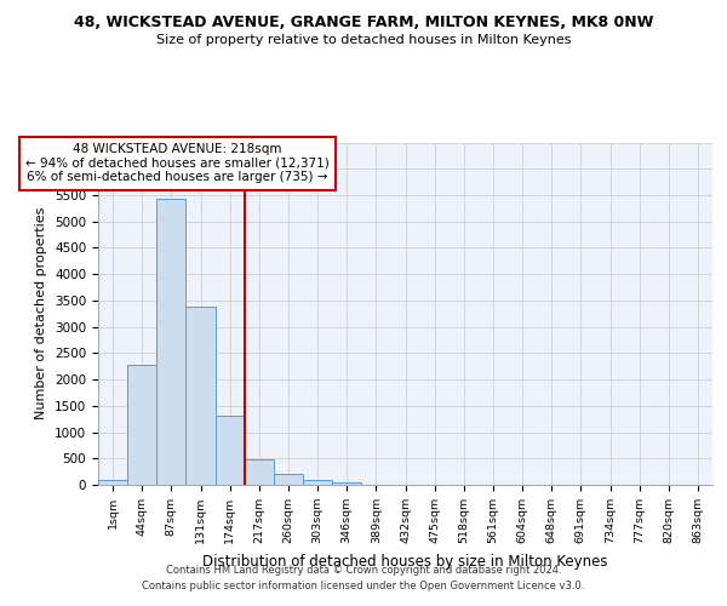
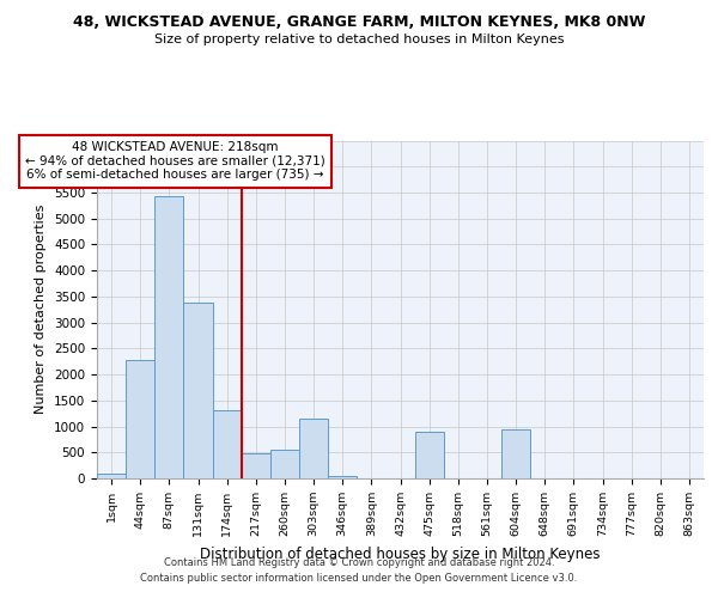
260sqm: 200 -> 550
303sqm: 100 -> 1150
475sqm: 0 -> 900
604sqm: 0 -> 950
